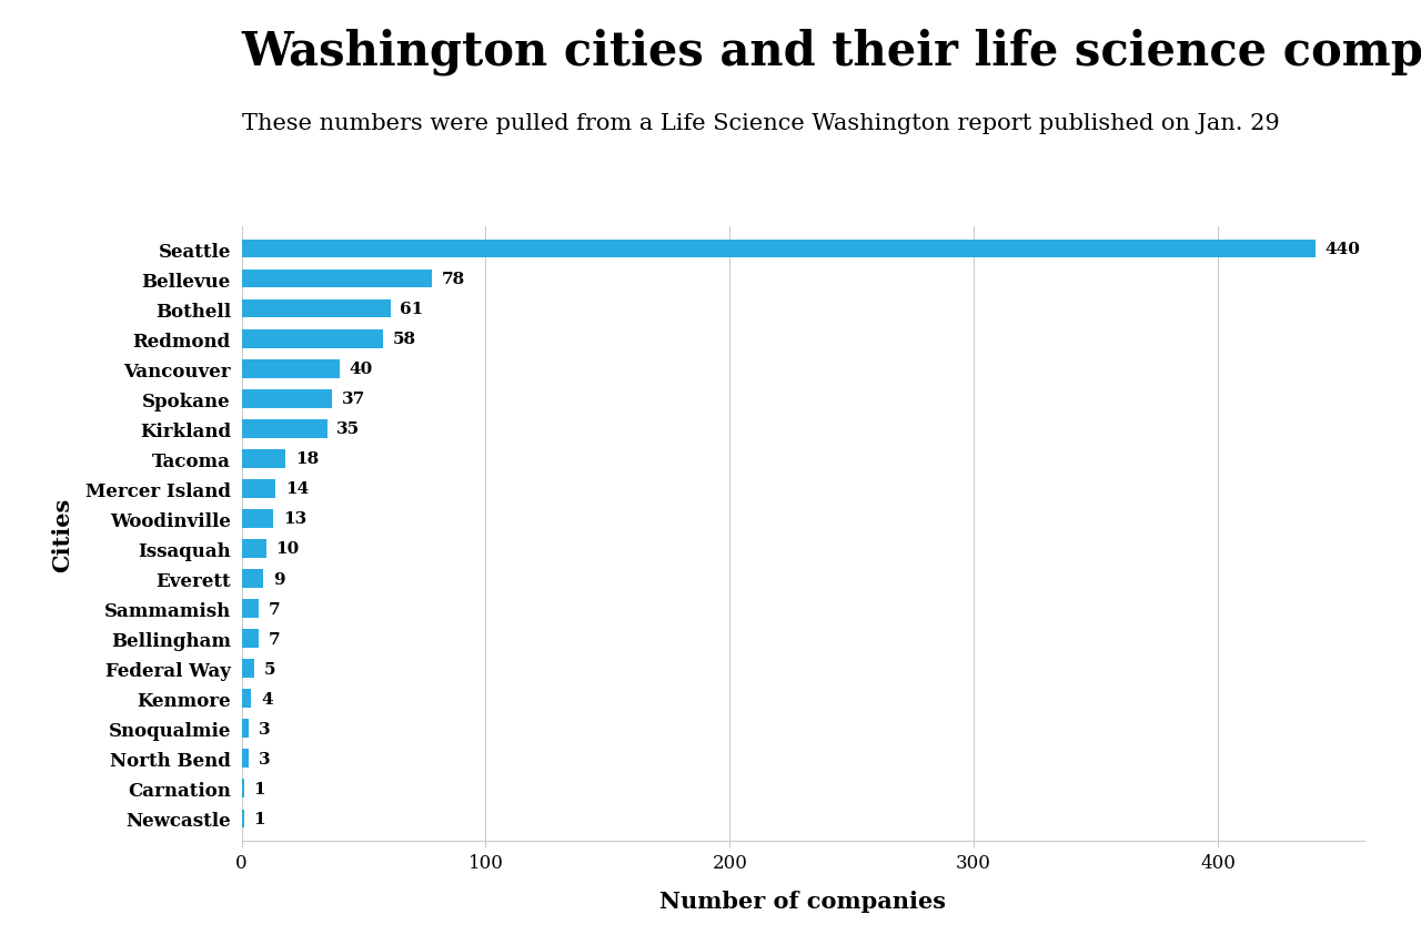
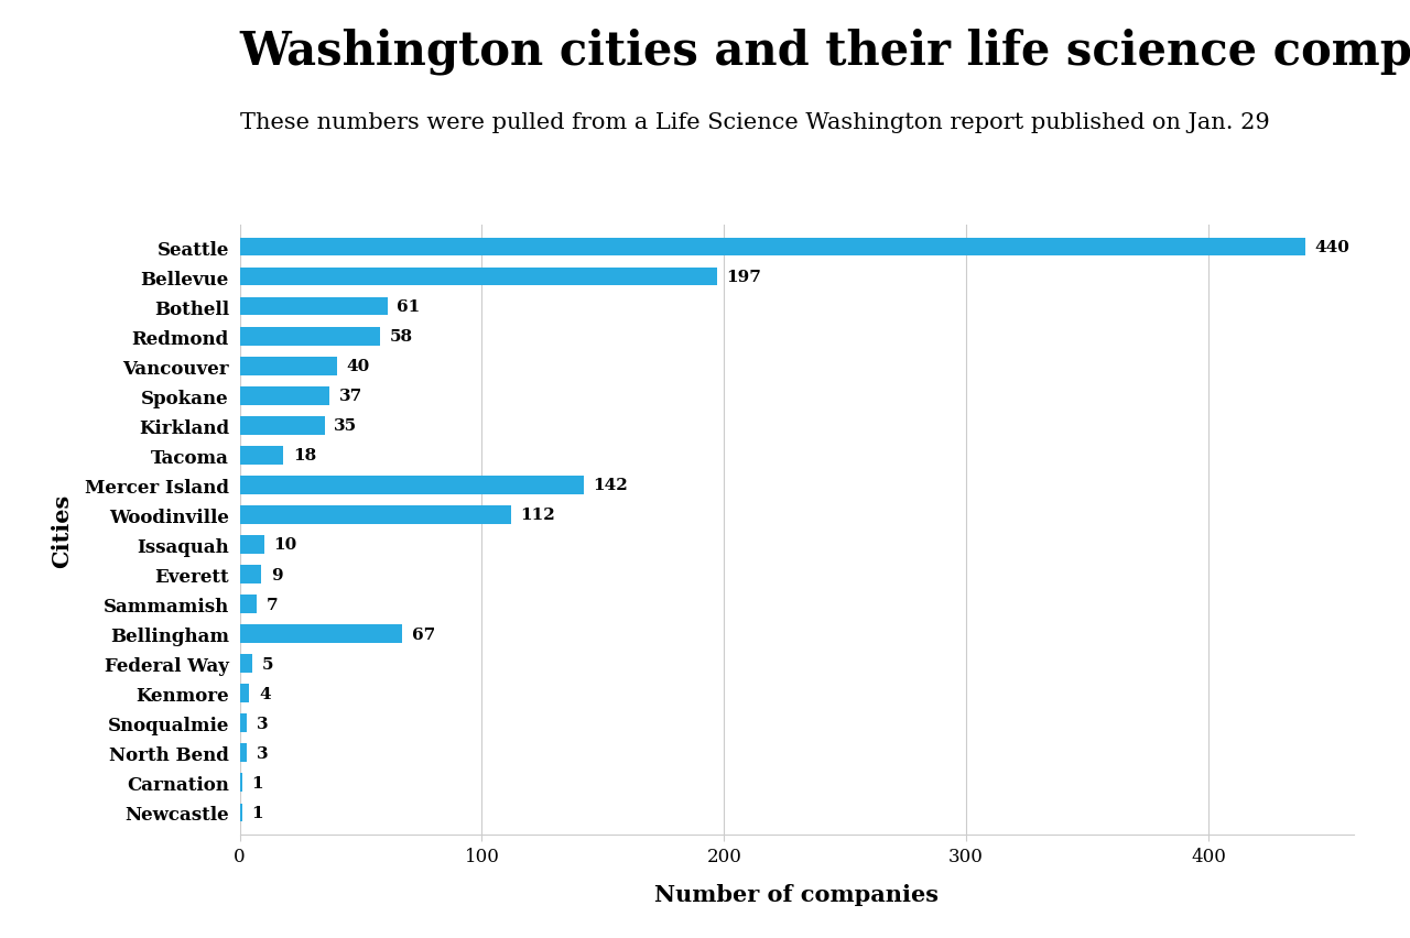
Bellevue: 78 -> 197
Mercer Island: 14 -> 142
Woodinville: 13 -> 112
Bellingham: 7 -> 67
